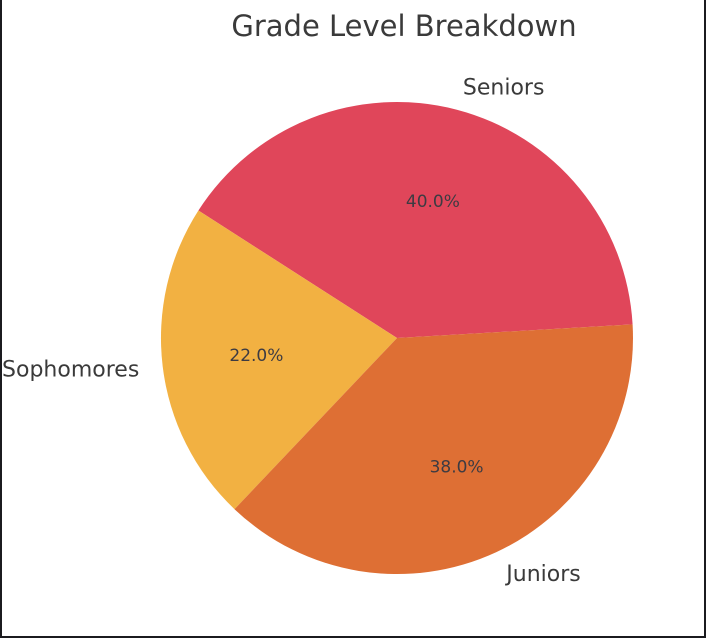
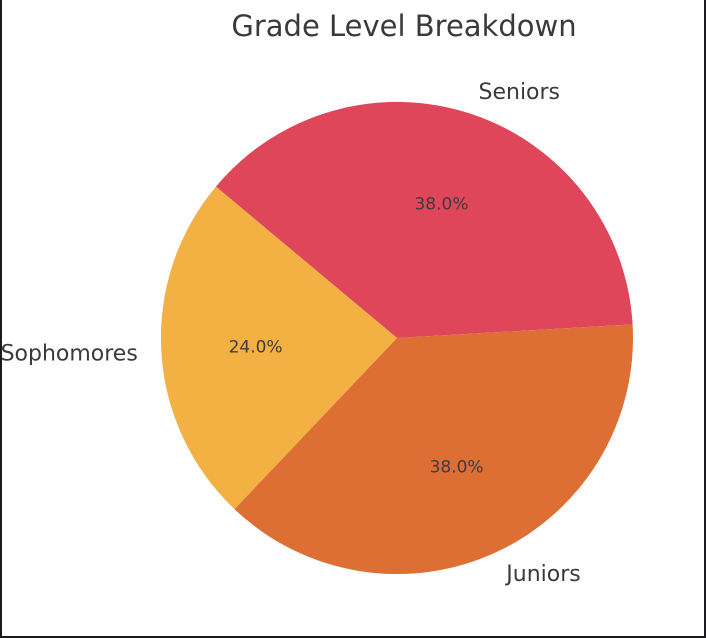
Seniors: 40.0% -> 38.0%
Sophomores: 22.0% -> 24.0%
